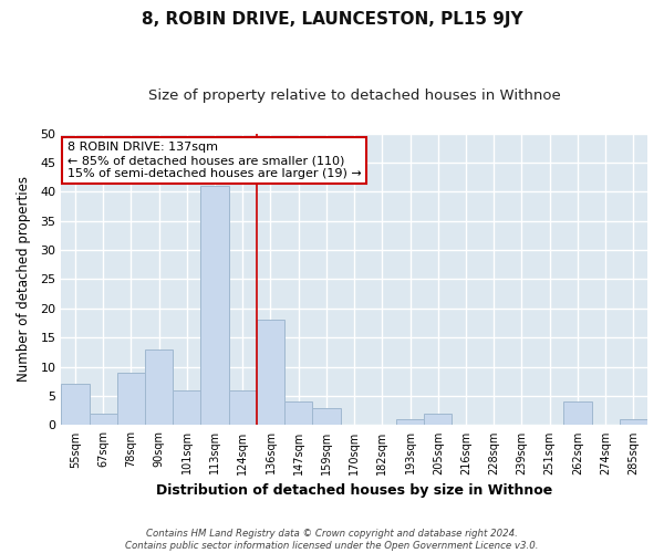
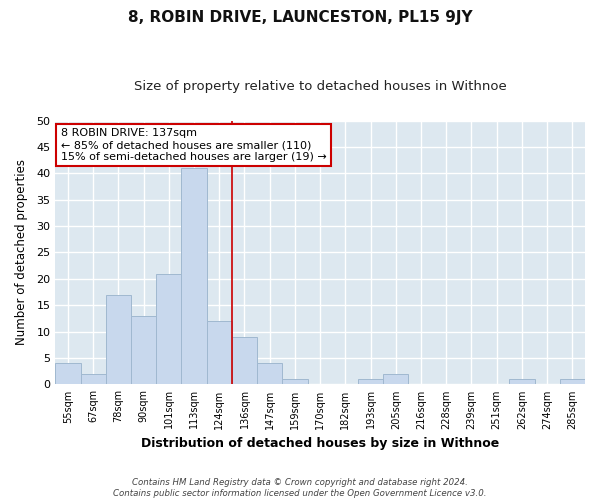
55sqm: 7 -> 4
78sqm: 9 -> 17
101sqm: 6 -> 21
124sqm: 6 -> 12
136sqm: 18 -> 9
159sqm: 3 -> 1
262sqm: 4 -> 1
